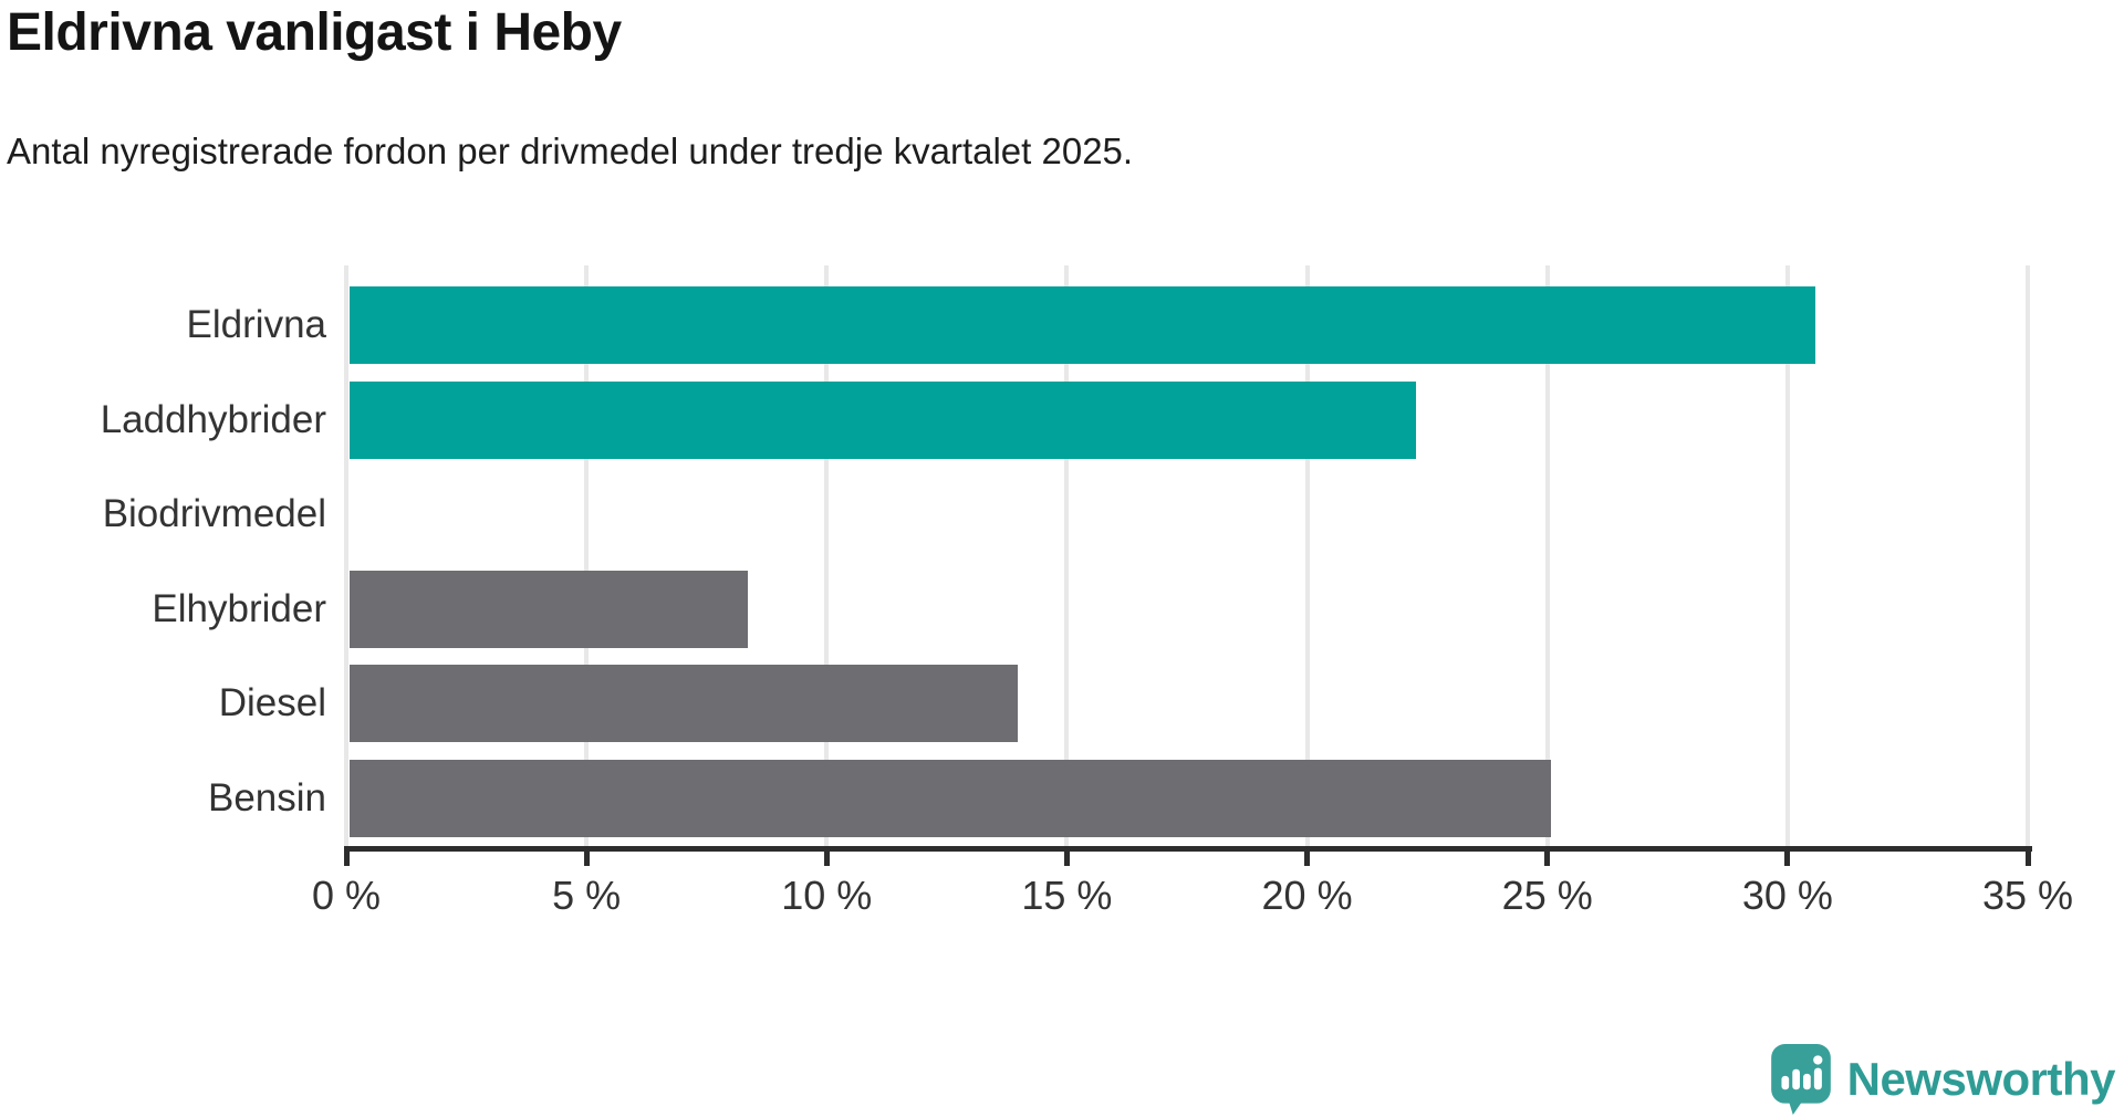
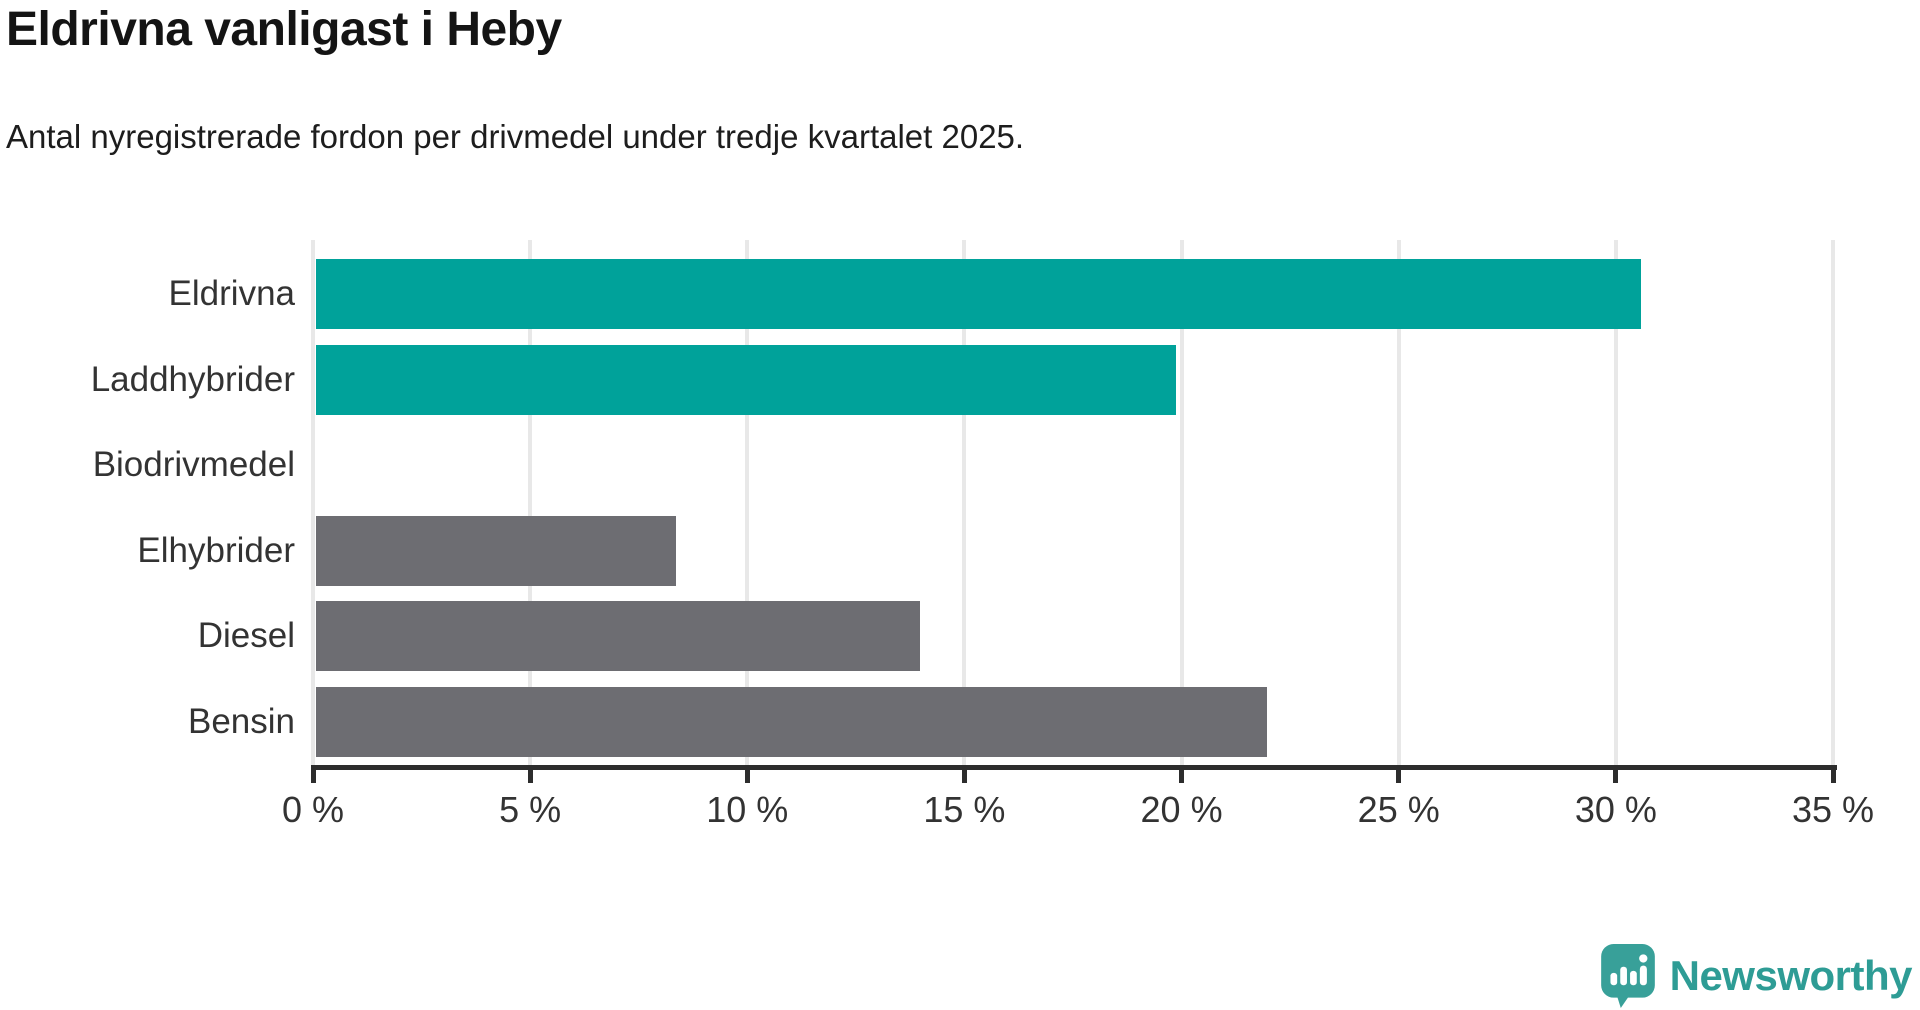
Laddhybrider: 22.2% -> 19.8%
Bensin: 25.0% -> 21.9%
